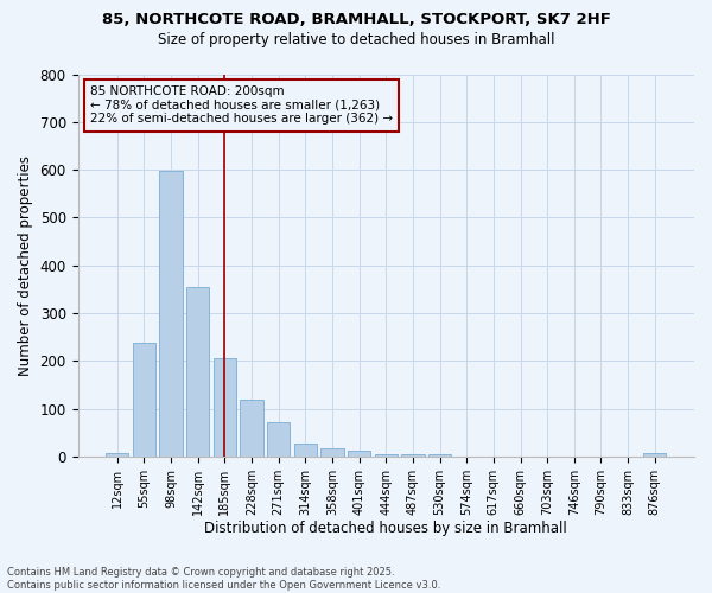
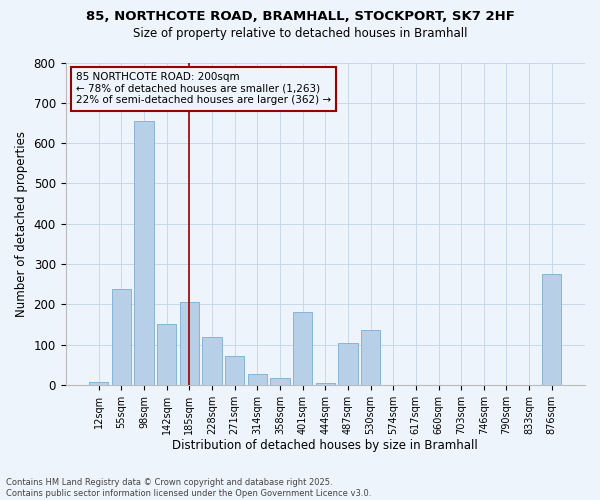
98sqm: 598 -> 655
142sqm: 355 -> 150
401sqm: 12 -> 180
487sqm: 5 -> 105
530sqm: 5 -> 135
876sqm: 8 -> 275
